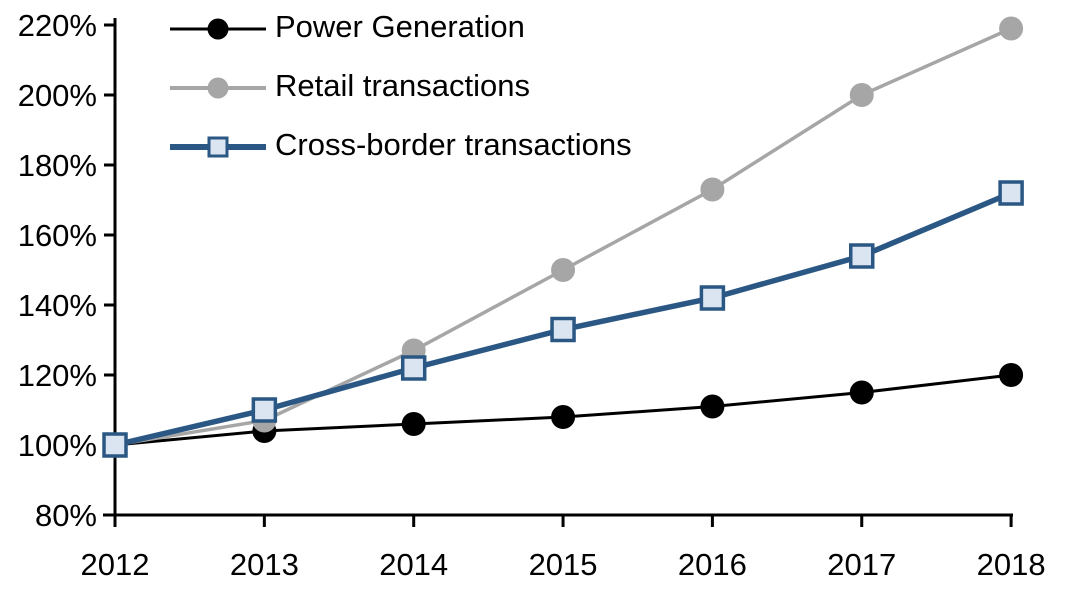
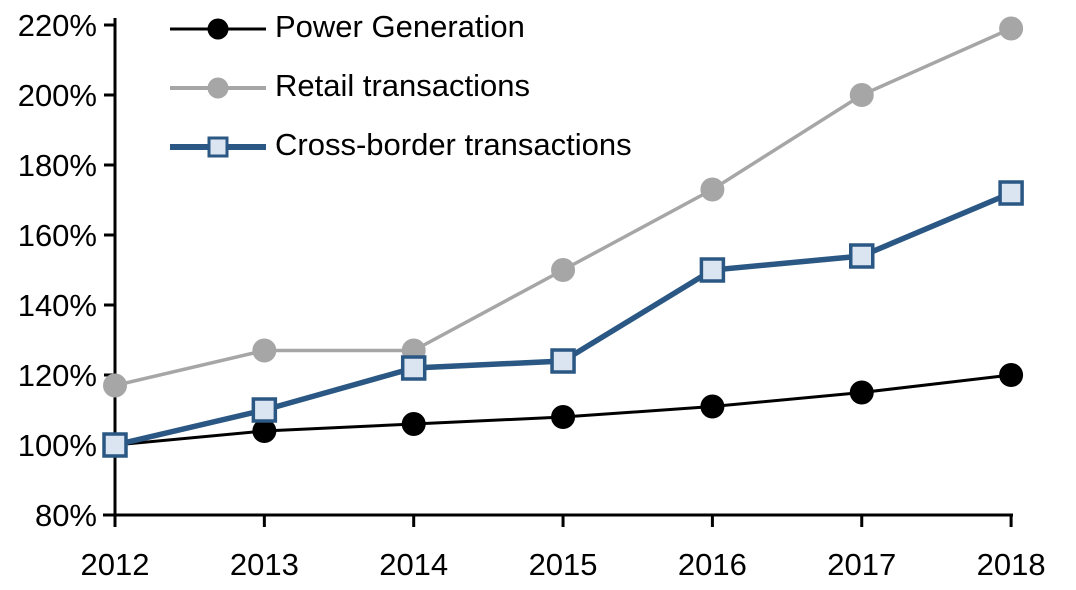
Retail transactions/2012: 100% -> 117%
Retail transactions/2013: 107% -> 127%
Cross-border transactions/2015: 133% -> 124%
Cross-border transactions/2016: 142% -> 150%
